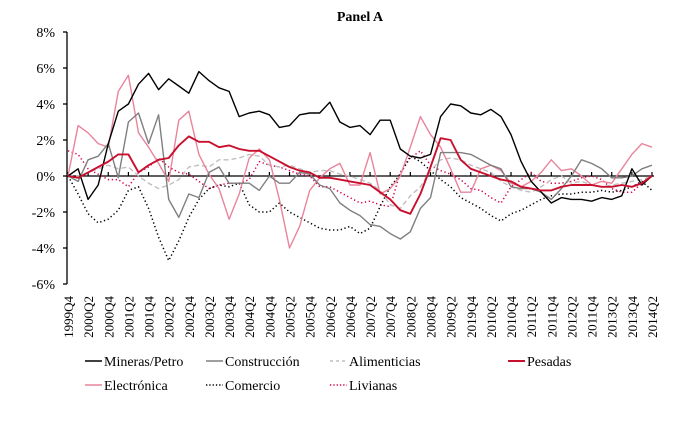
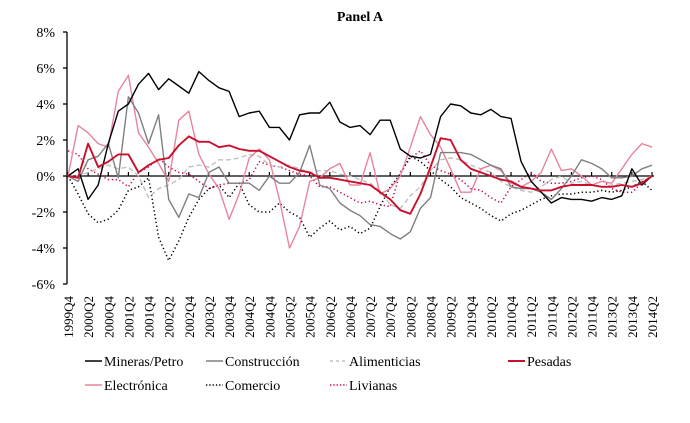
Pesadas/2000Q2: 0.2% -> 1.8%
Construcción/2001Q2: 3.0% -> 4.4%
Alimenticias/2001Q4: -0.4% -> -1.2%
Comercio/2001Q4: -1.8% -> -0.1%
Comercio/2003Q4: -0.6% -> -1.2%
Mineras/Petro/2004Q4: 3.4% -> 2.7%
Mineras/Petro/2005Q2: 2.8% -> 2.0%
Construcción/2005Q4: 0.1% -> 1.7%
Electrónica/2005Q4: -0.8% -> -0.3%
Comercio/2005Q4: -2.6% -> -3.4%
Comercio/2006Q2: -3.0% -> -2.5%
Mineras/Petro/2010Q4: 2.3% -> 3.2%
Electrónica/2011Q4: 0.9% -> 1.5%
